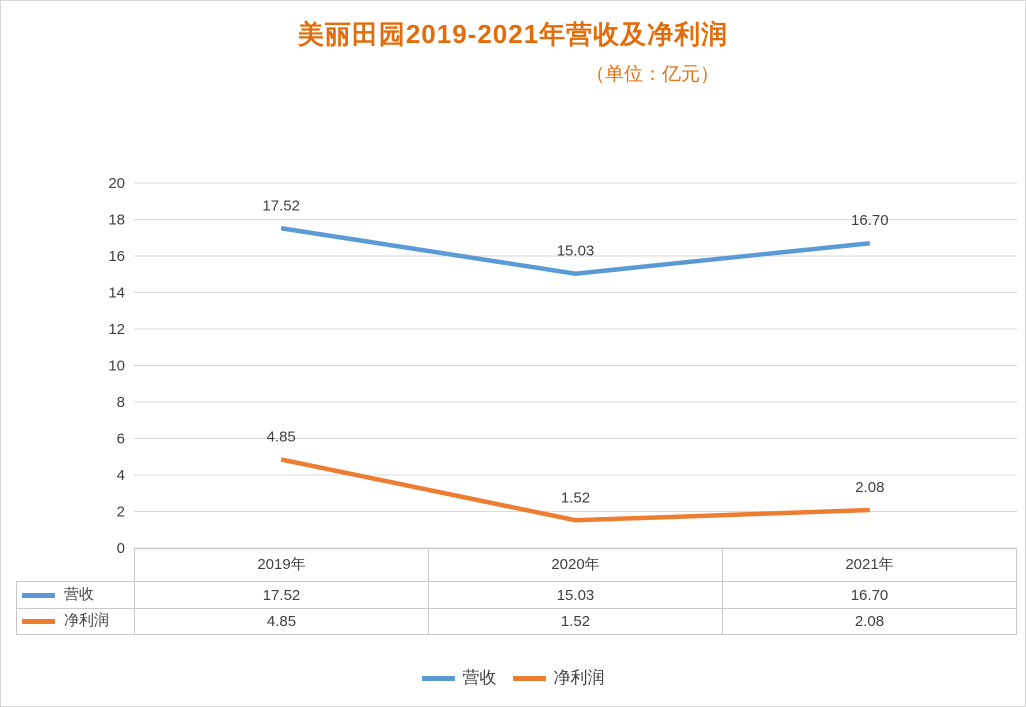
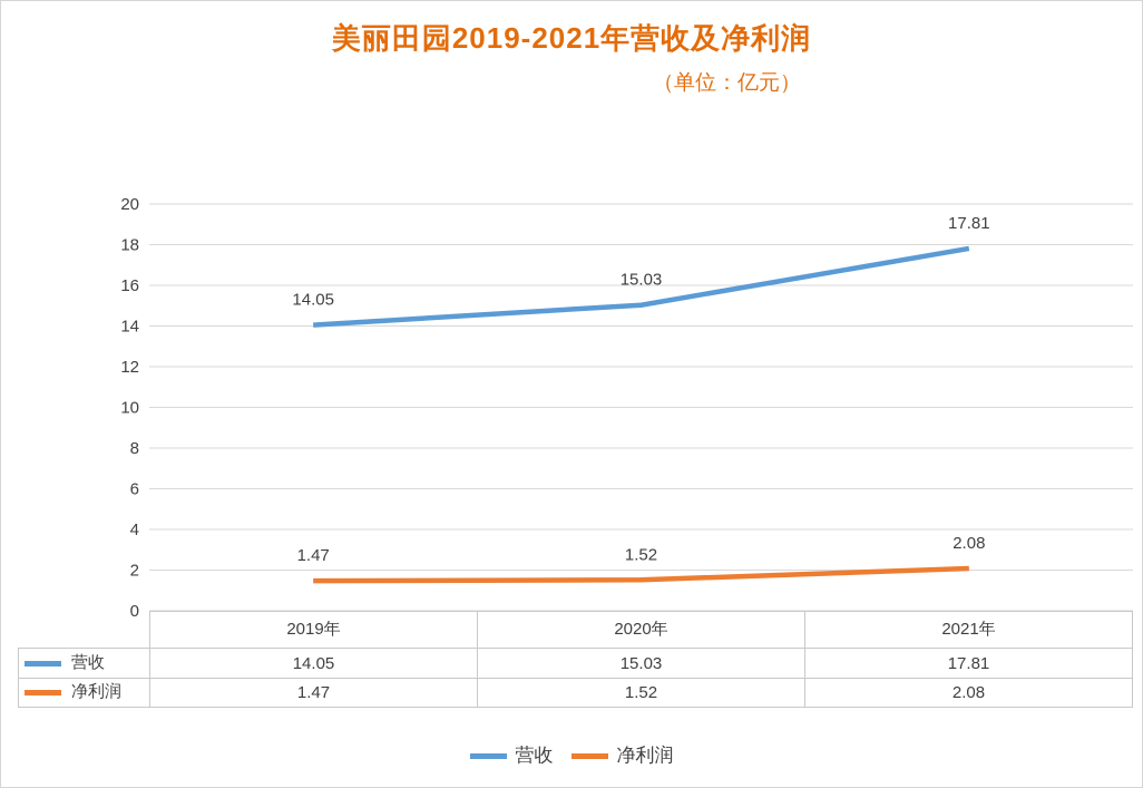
营收/2019年: 17.52 -> 14.05
净利润/2019年: 4.85 -> 1.47
营收/2021年: 16.70 -> 17.81
